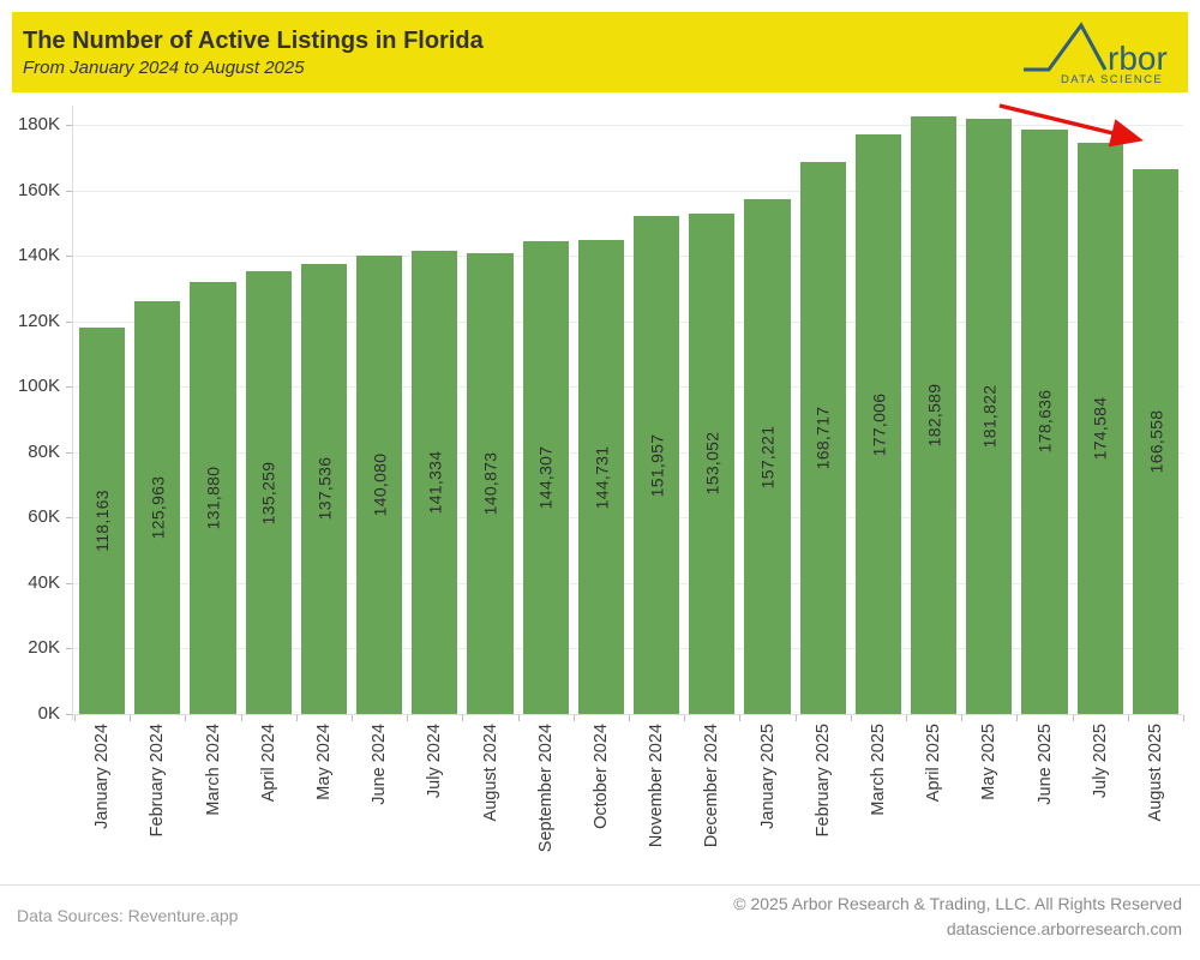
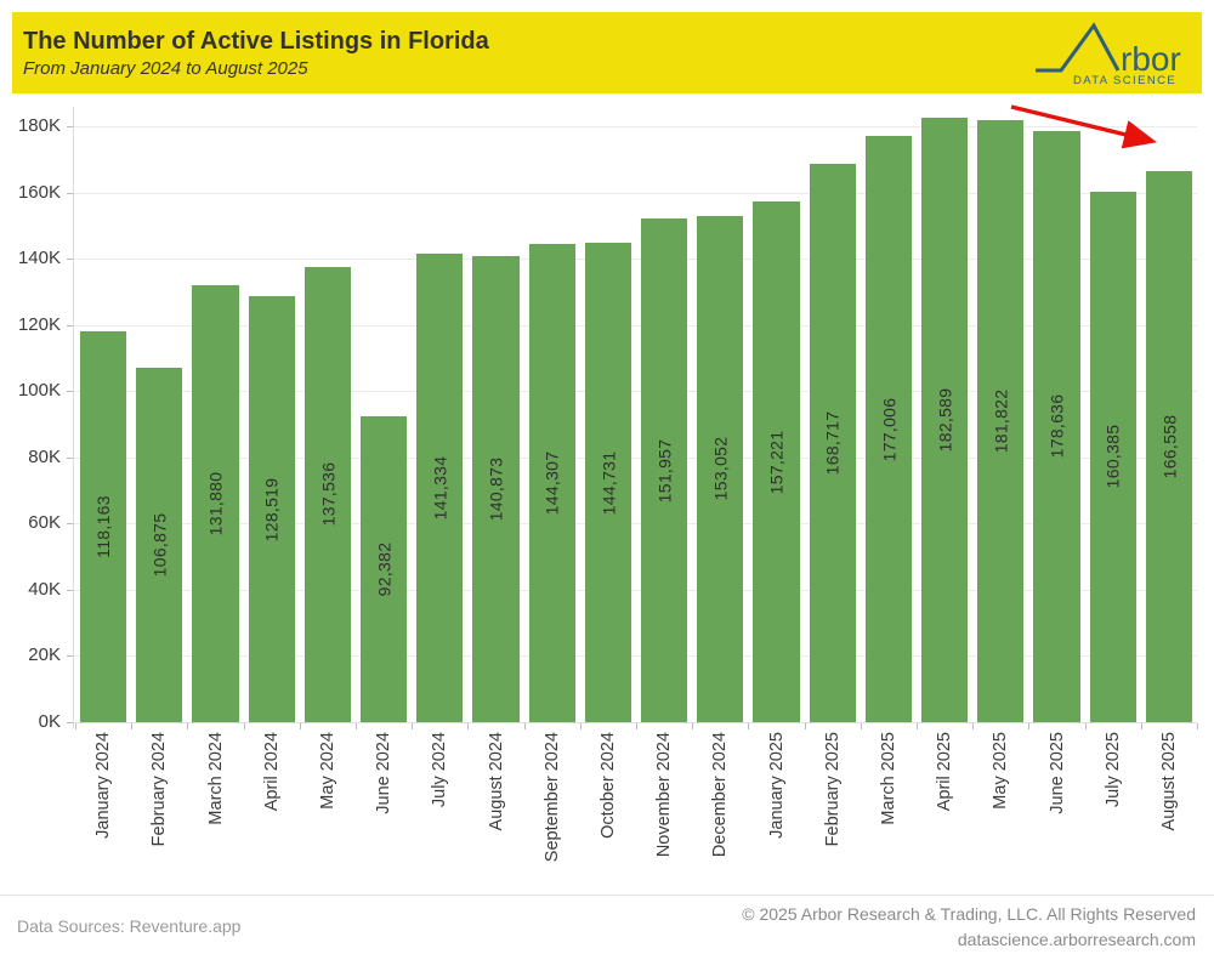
February 2024: 125,963 -> 106,875
April 2024: 135,259 -> 128,519
June 2024: 140,080 -> 92,382
July 2025: 174,584 -> 160,385
